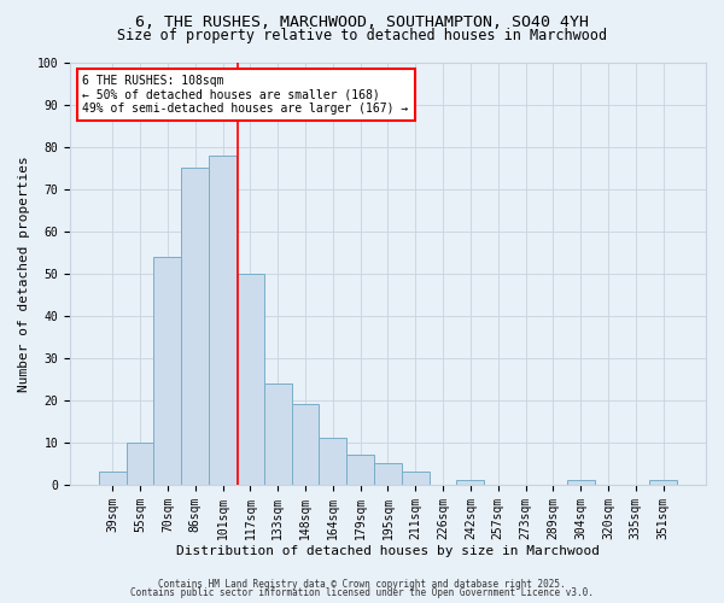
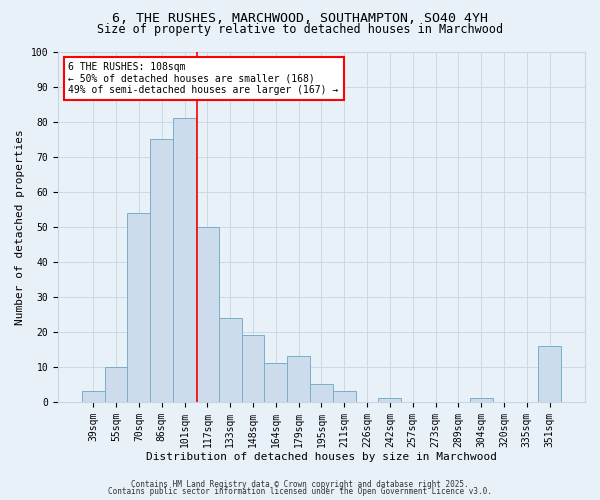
101sqm: 78 -> 81
179sqm: 7 -> 13
351sqm: 1 -> 16
